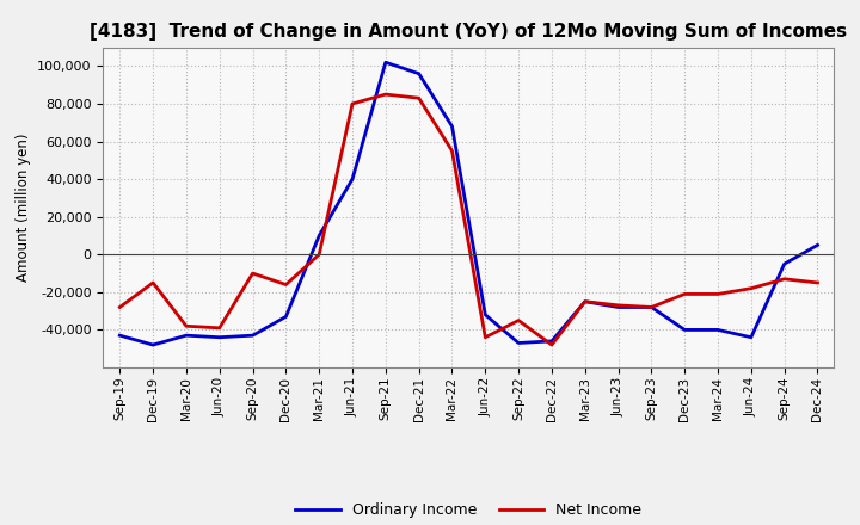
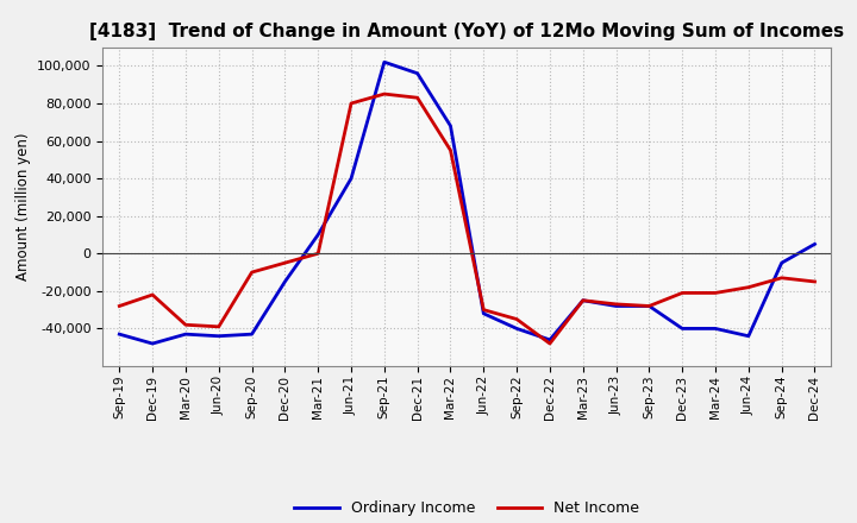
Net Income/Dec-19: -15,000 -> -22,000
Ordinary Income/Dec-20: -33,000 -> -15,000
Net Income/Dec-20: -16,000 -> -5,000
Net Income/Jun-22: -44,000 -> -30,000
Ordinary Income/Sep-22: -47,000 -> -40,000
